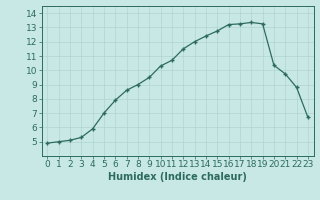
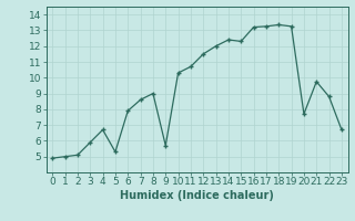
3: 5.3 -> 5.9
4: 5.9 -> 6.7
5: 7.0 -> 5.3
9: 9.5 -> 5.7
15: 12.8 -> 12.3
20: 10.3 -> 7.7
